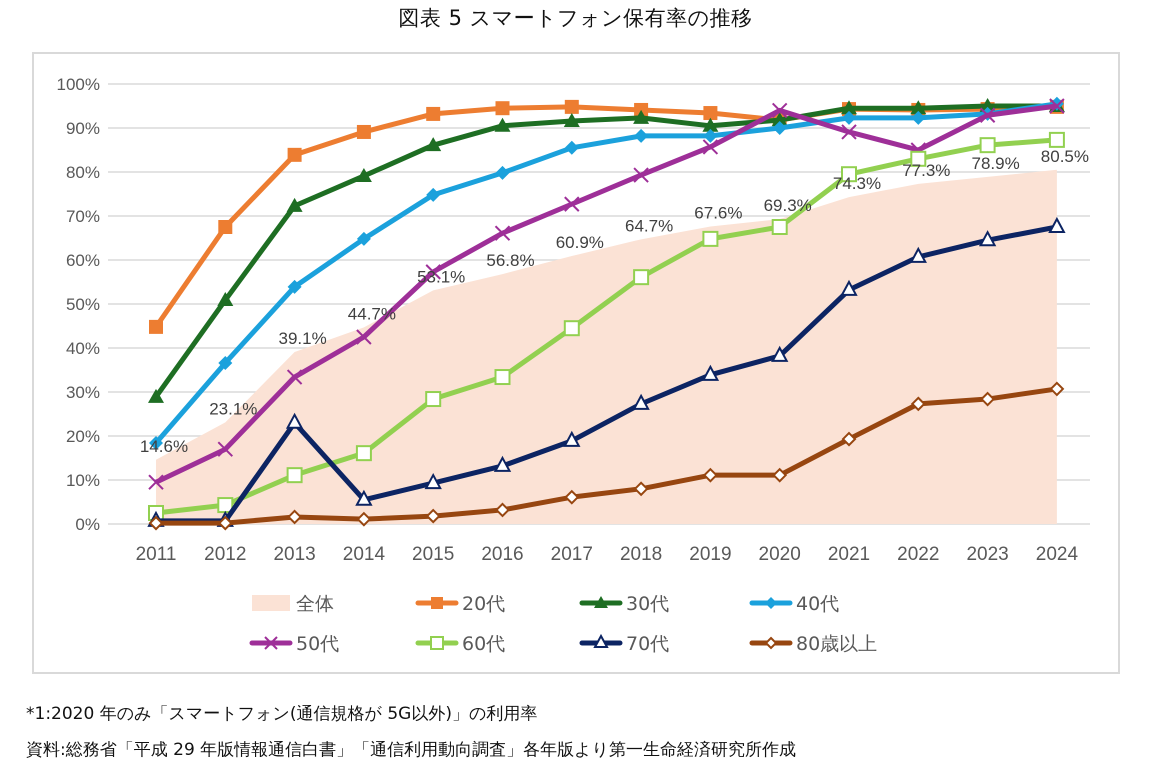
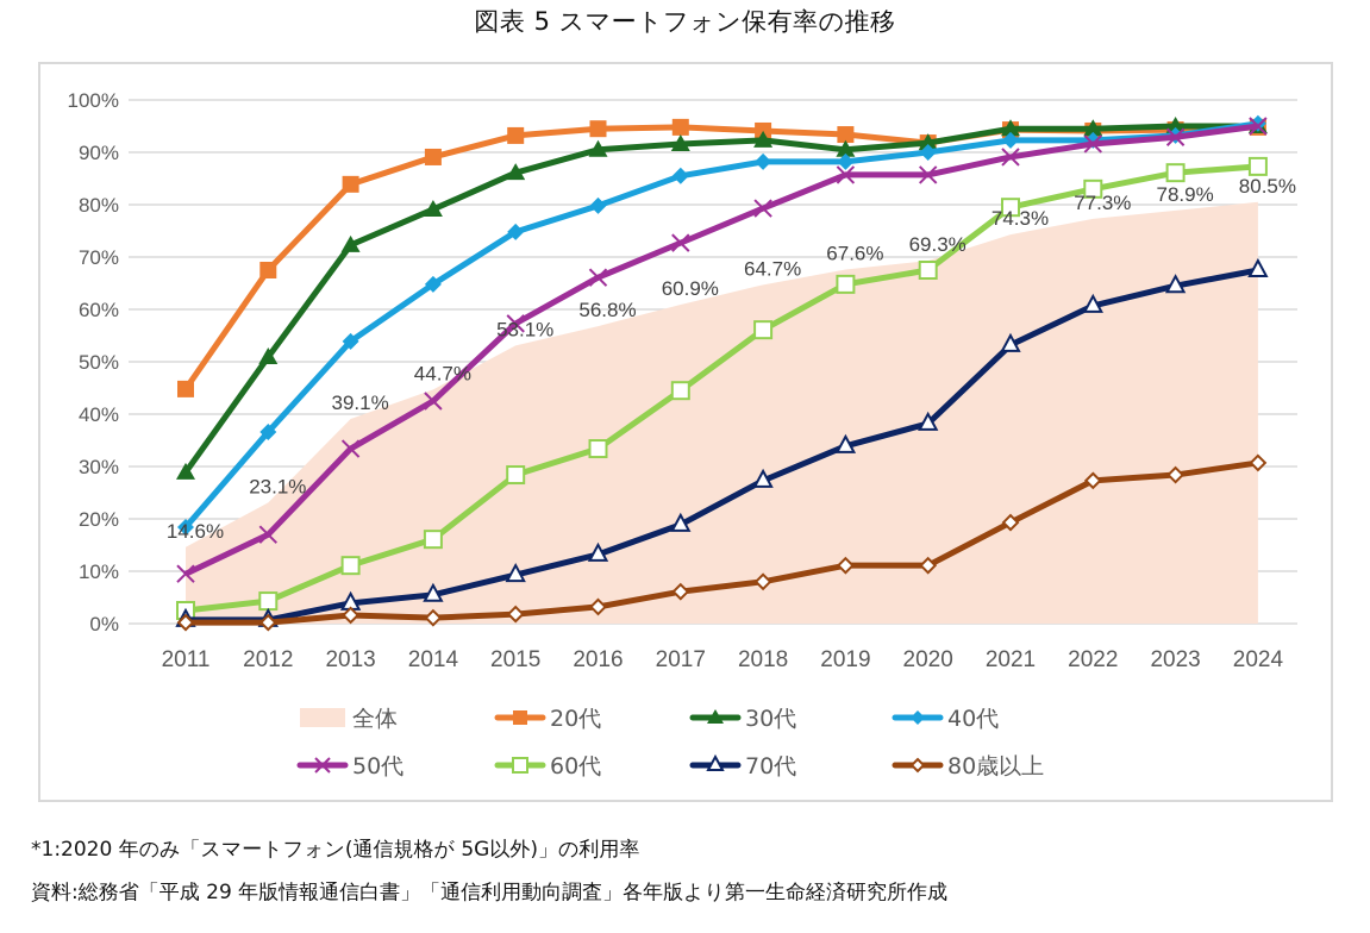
70代/2013: 23% -> 4%
50代/2020: 94% -> 86%
50代/2022: 85% -> 92%
